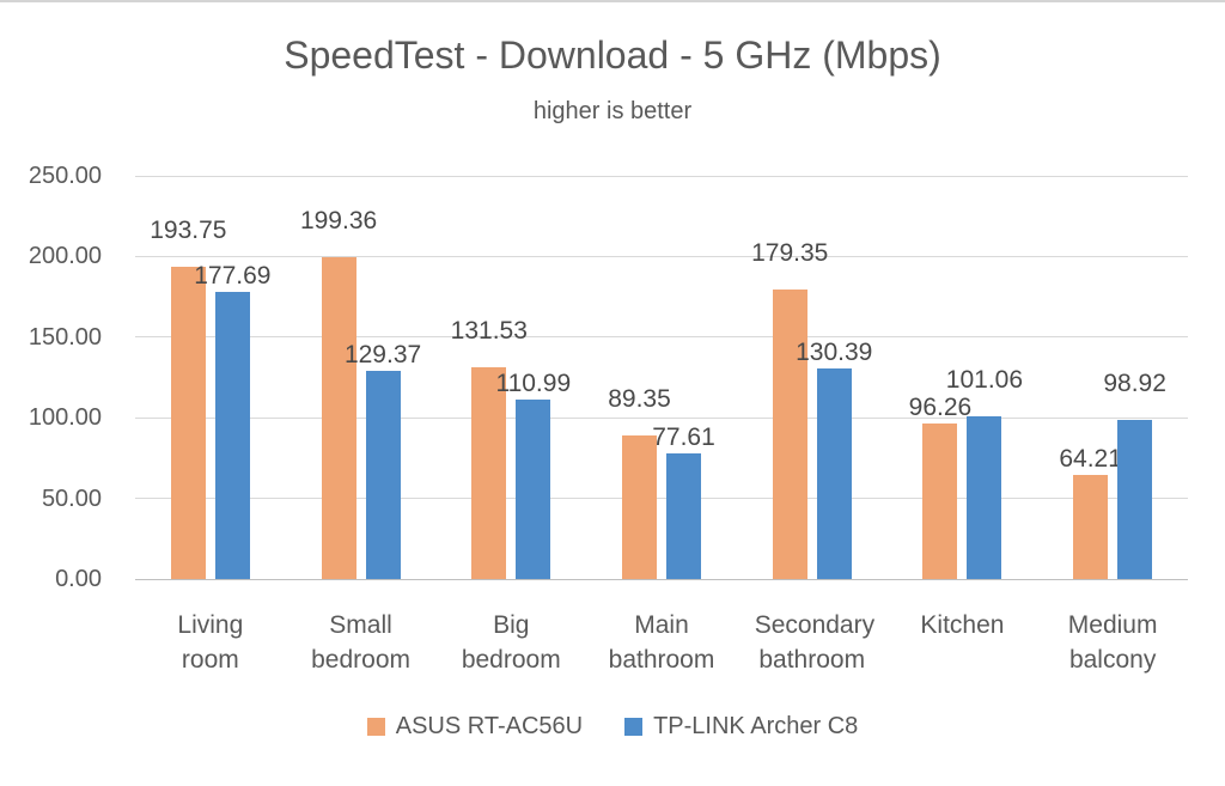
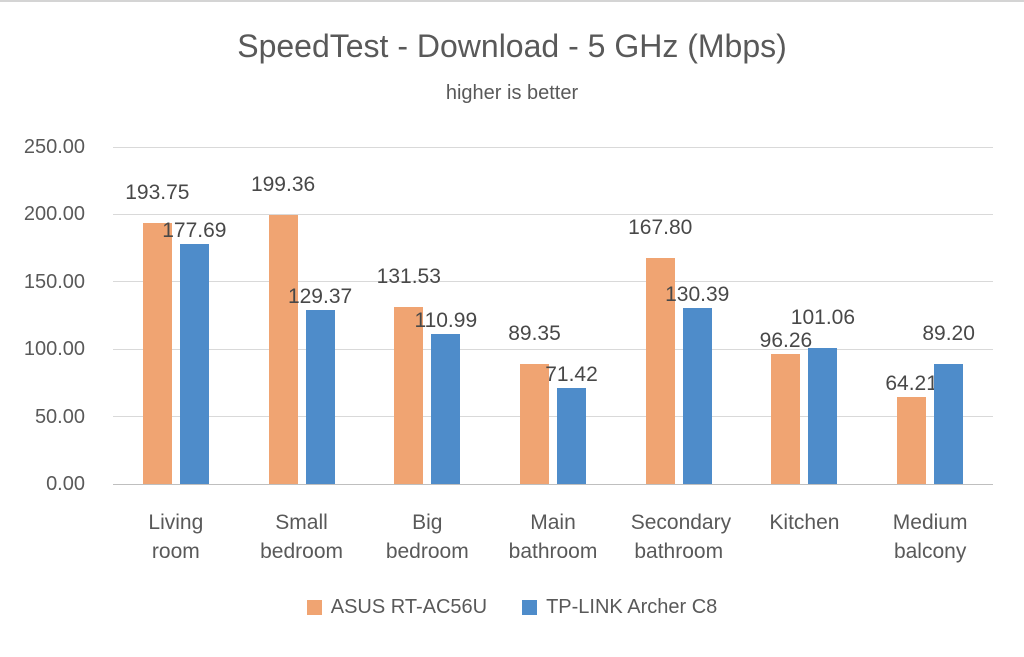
TP-LINK Archer C8/Main bathroom: 77.61 -> 71.42
ASUS RT-AC56U/Secondary bathroom: 179.35 -> 167.80
TP-LINK Archer C8/Medium balcony: 98.92 -> 89.20
